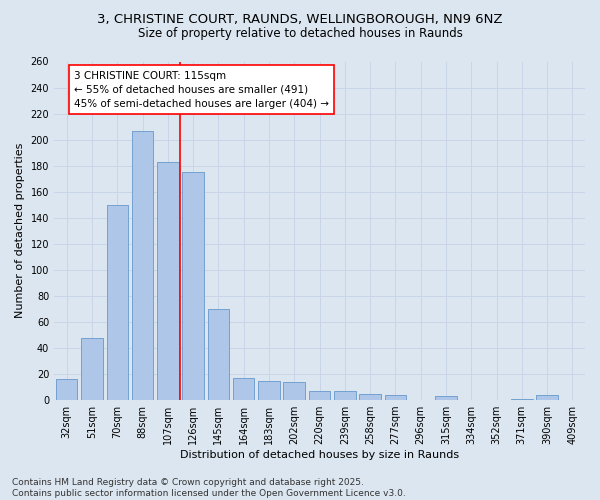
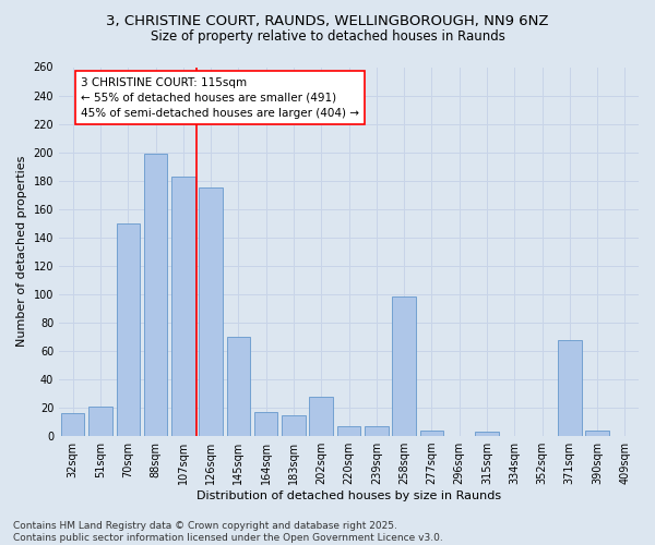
51sqm: 48 -> 21
88sqm: 207 -> 199
202sqm: 14 -> 28
258sqm: 5 -> 98
371sqm: 1 -> 68
